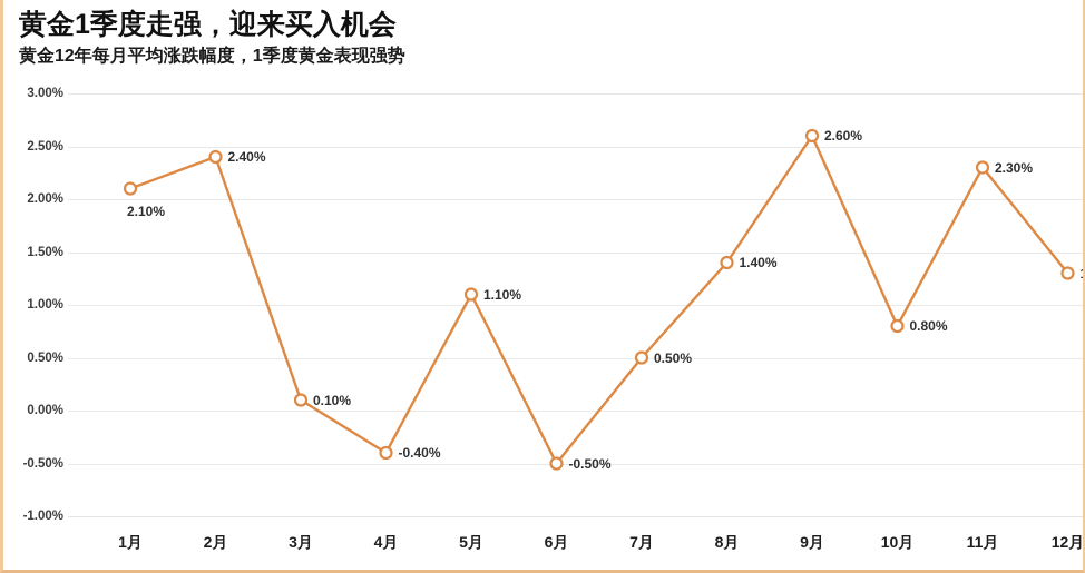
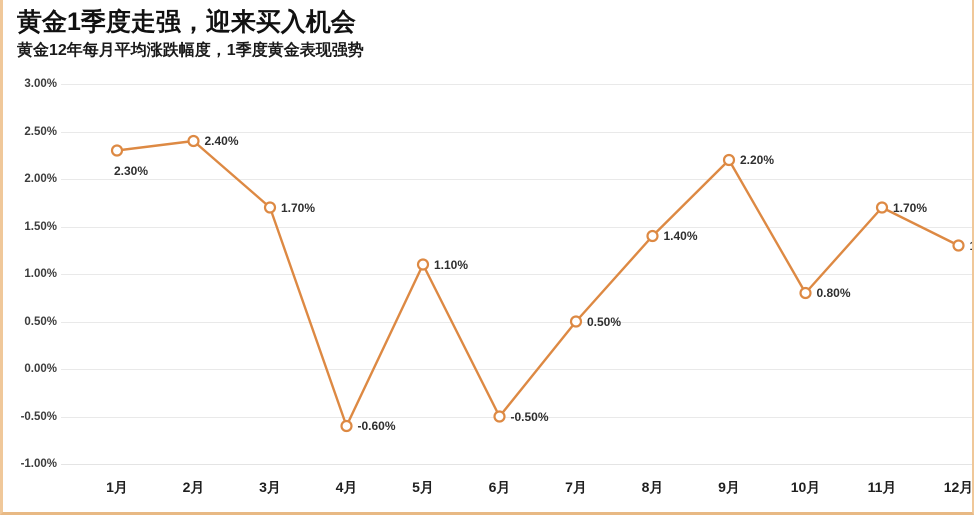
1月: 2.10% -> 2.30%
3月: 0.10% -> 1.70%
4月: -0.40% -> -0.60%
9月: 2.60% -> 2.20%
11月: 2.30% -> 1.70%
